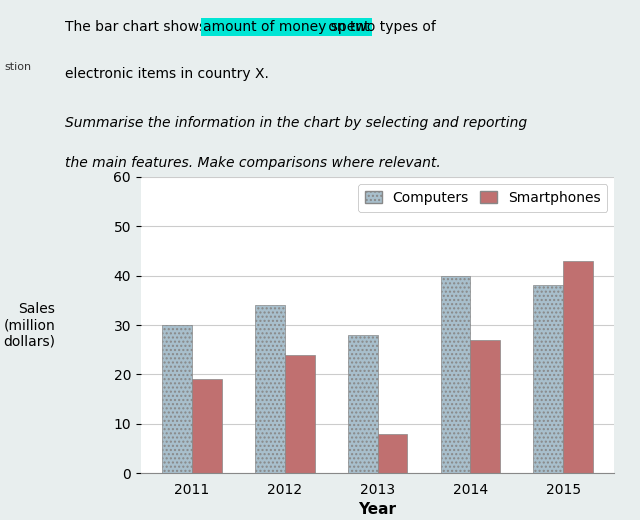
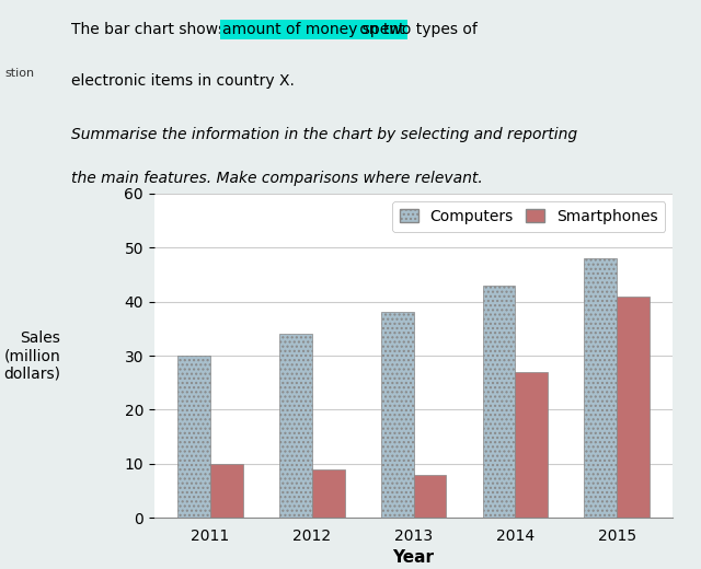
Smartphones/2011: 19 -> 10
Smartphones/2012: 24 -> 9
Computers/2013: 28 -> 38
Computers/2014: 40 -> 43
Computers/2015: 38 -> 48
Smartphones/2015: 43 -> 41
